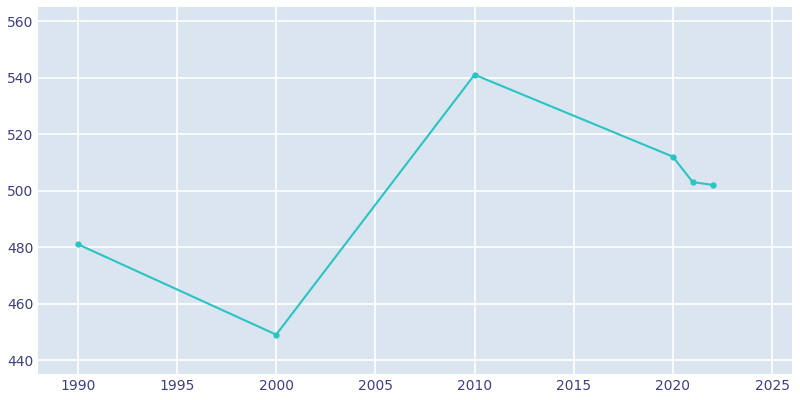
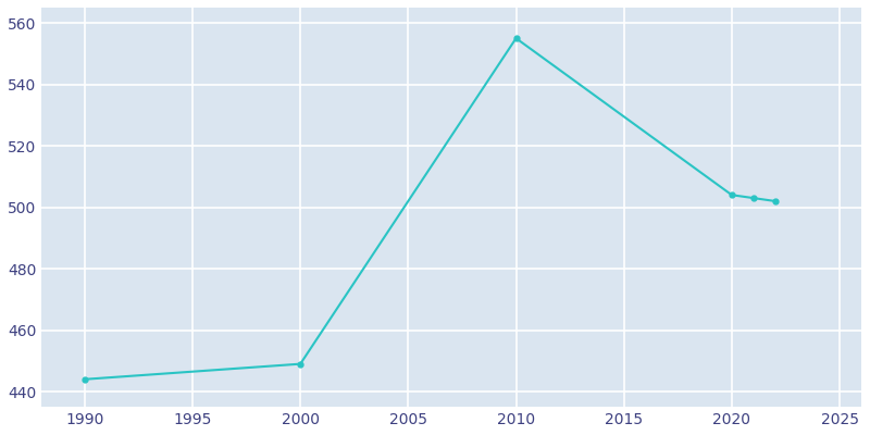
1990: 481 -> 444
2010: 541 -> 555
2020: 512 -> 504
